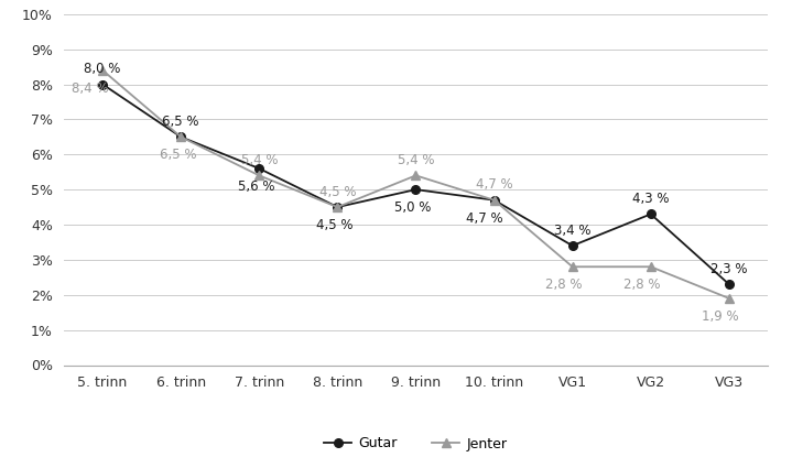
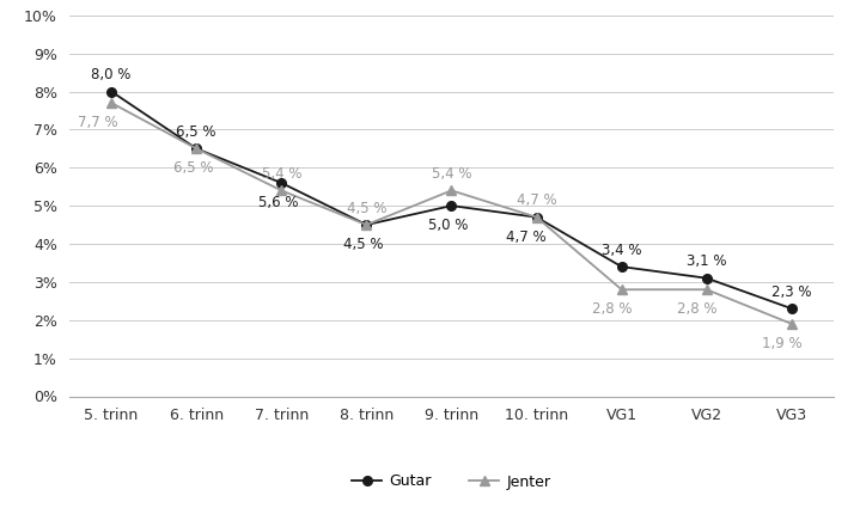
Jenter/5. trinn: 8,4 -> 7,7
Gutar/VG2: 4,3 -> 3,1
